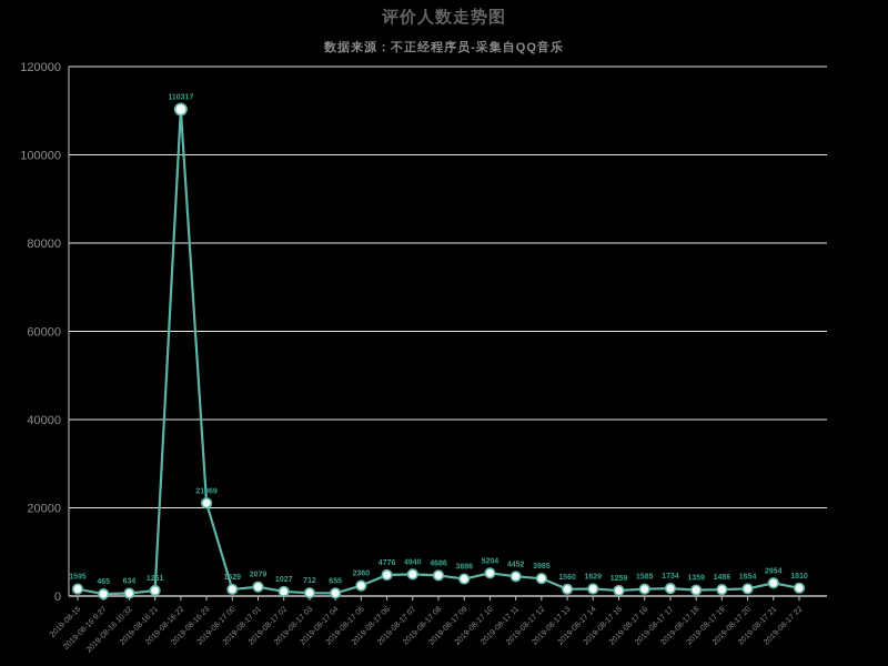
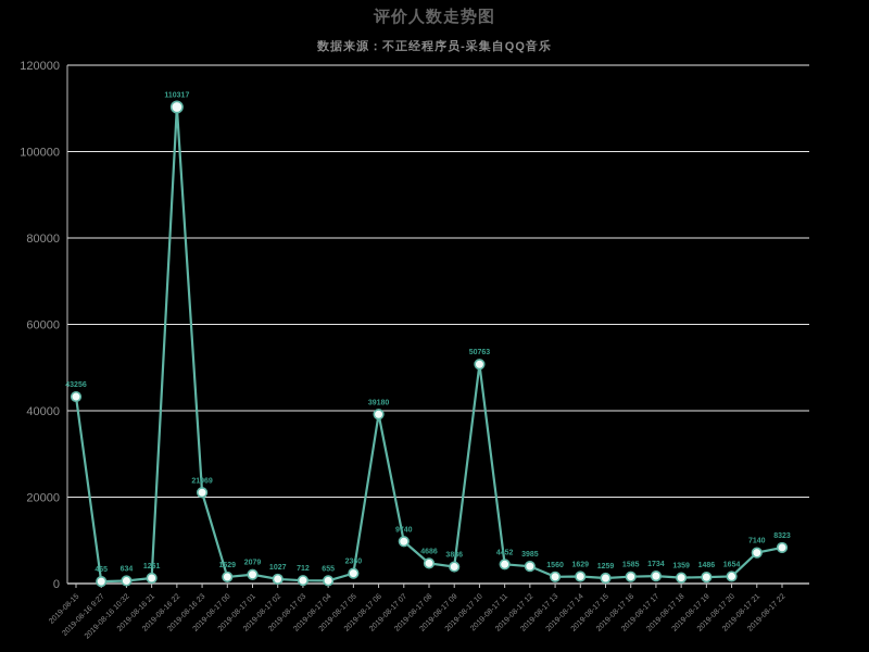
2019-08-15: 1595 -> 43256
2019-08-17 06: 4776 -> 39180
2019-08-17 07: 4940 -> 9740
2019-08-17 10: 5204 -> 50763
2019-08-17 21: 2954 -> 7140
2019-08-17 22: 1810 -> 8323
